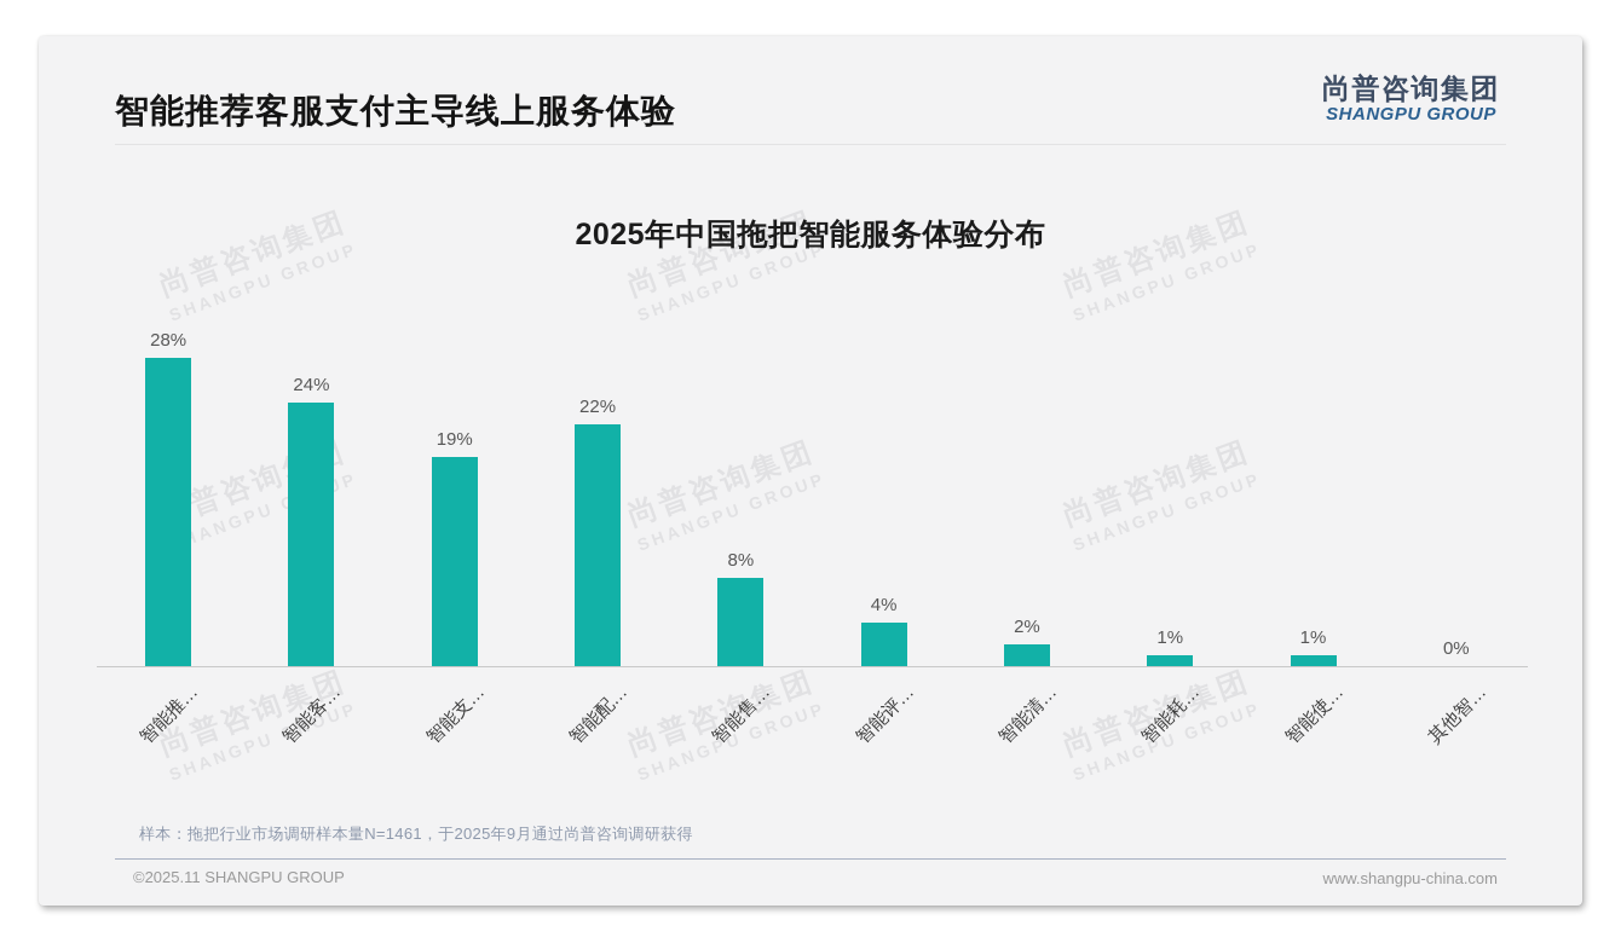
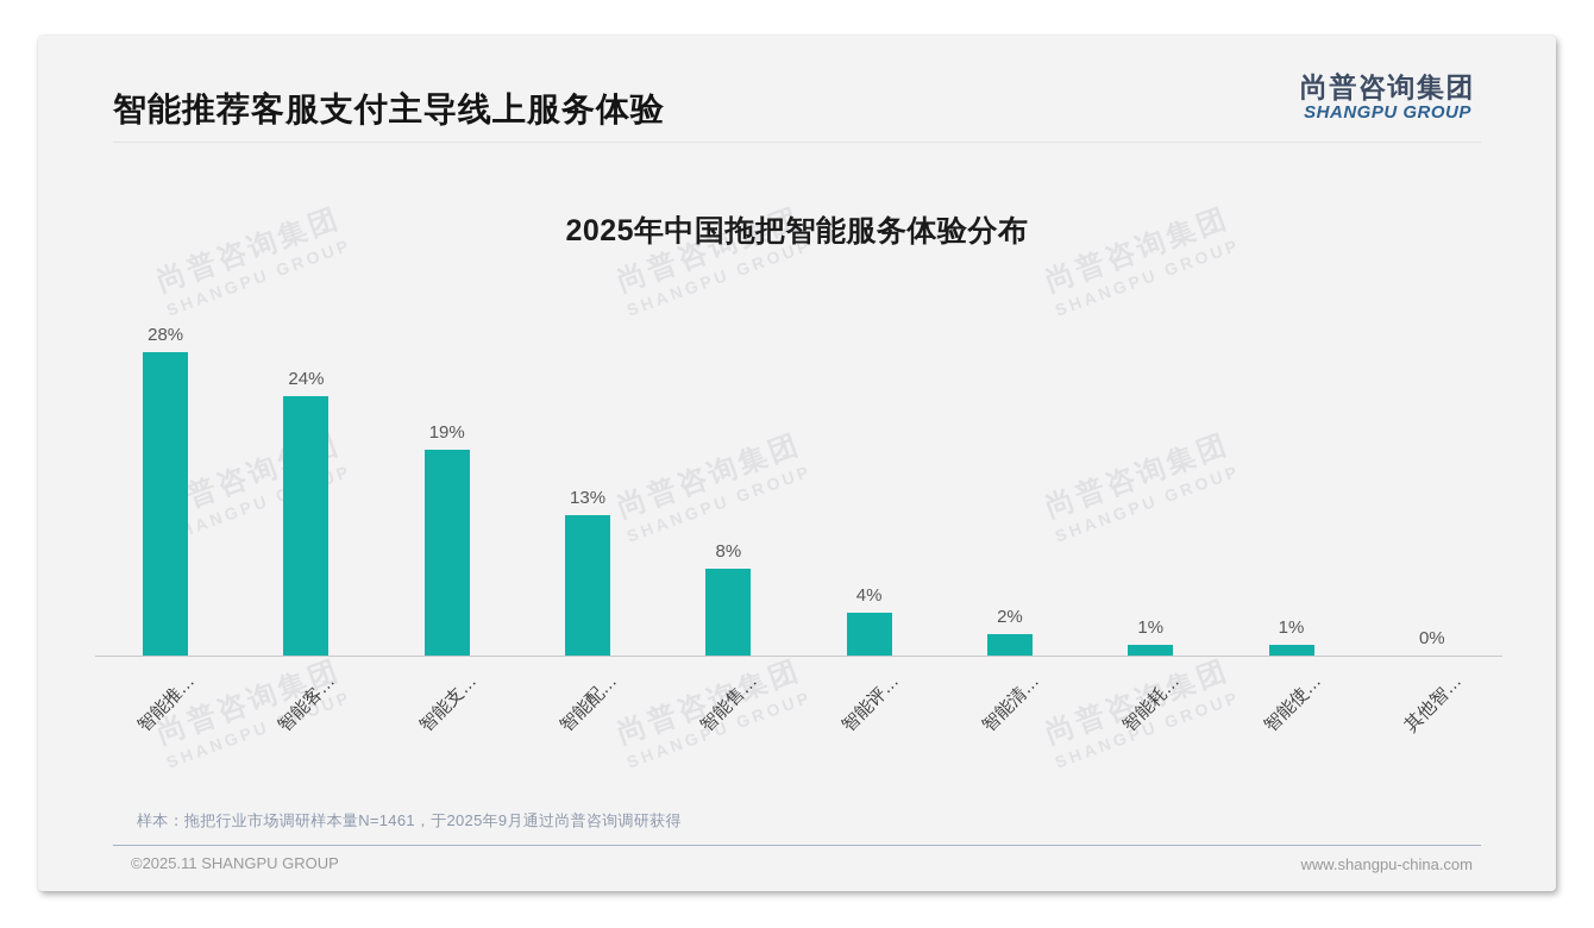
智能配…: 22% -> 13%
